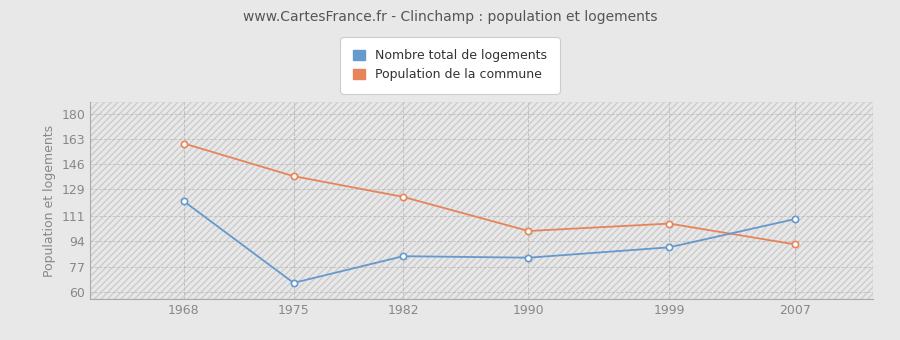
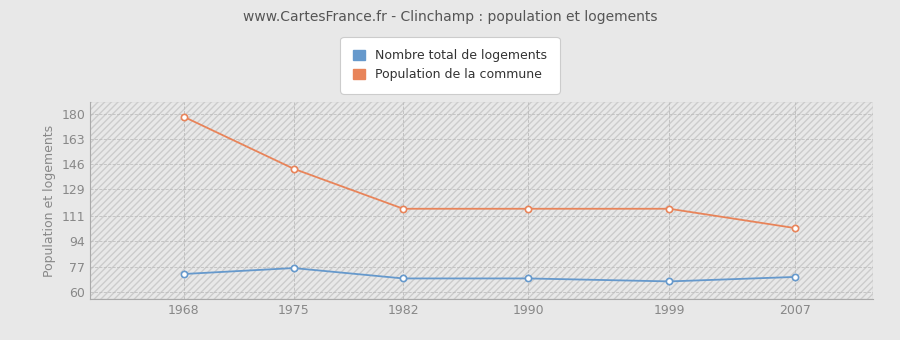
Nombre total de logements/1968: 121 -> 72
Population de la commune/1968: 160 -> 178
Nombre total de logements/1975: 66 -> 76
Population de la commune/1975: 138 -> 143
Nombre total de logements/1982: 84 -> 69
Population de la commune/1982: 124 -> 116
Nombre total de logements/1990: 83 -> 69
Population de la commune/1990: 101 -> 116
Nombre total de logements/1999: 90 -> 67
Population de la commune/1999: 106 -> 116
Nombre total de logements/2007: 109 -> 70
Population de la commune/2007: 92 -> 103
